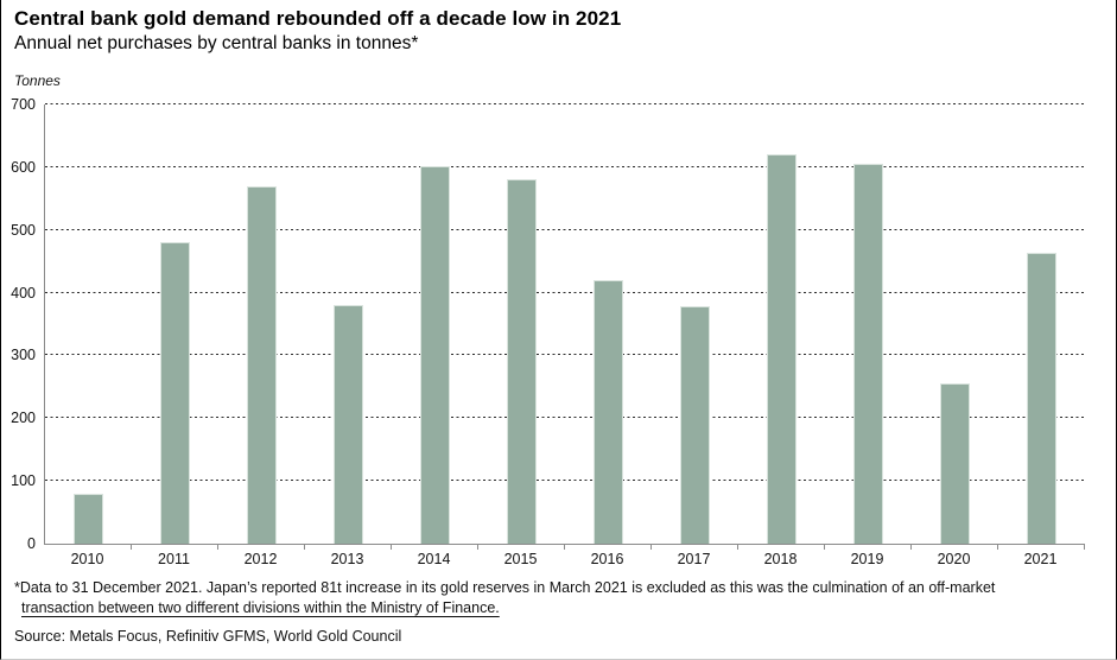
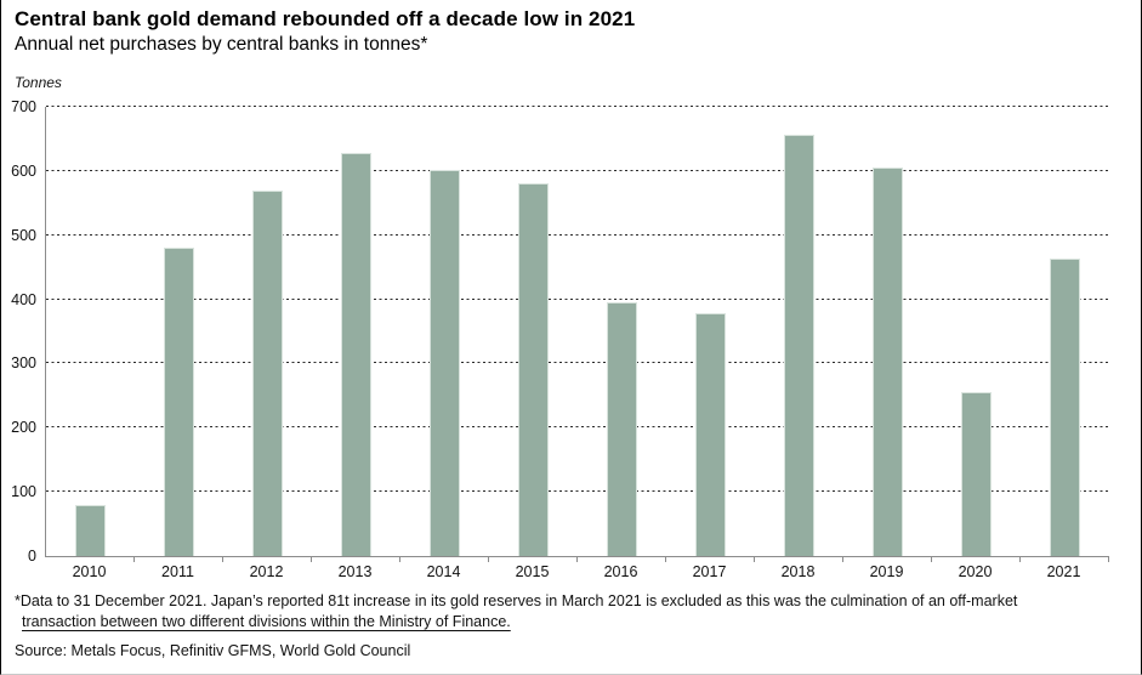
2013: 380 -> 630
2016: 420 -> 400
2018: 620 -> 660
